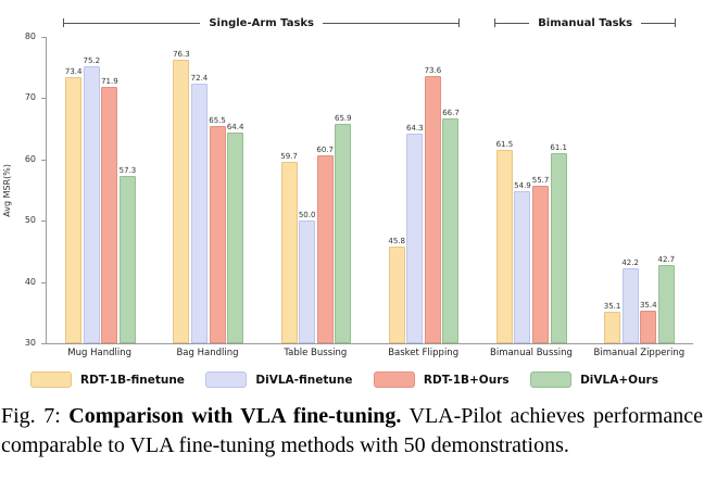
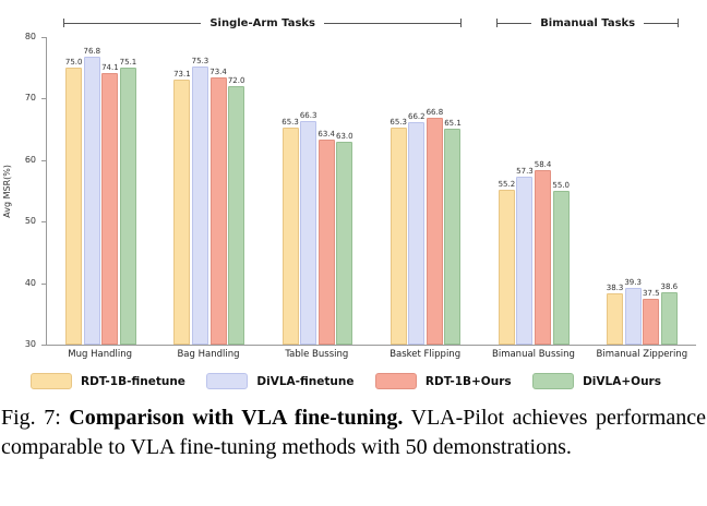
RDT-1B-finetune/Mug Handling: 73.4 -> 75.0
DiVLA-finetune/Mug Handling: 75.2 -> 76.8
RDT-1B+Ours/Mug Handling: 71.9 -> 74.1
DiVLA+Ours/Mug Handling: 57.3 -> 75.1
RDT-1B-finetune/Bag Handling: 76.3 -> 73.1
DiVLA-finetune/Bag Handling: 72.4 -> 75.3
RDT-1B+Ours/Bag Handling: 65.5 -> 73.4
DiVLA+Ours/Bag Handling: 64.4 -> 72.0
RDT-1B-finetune/Table Bussing: 59.7 -> 65.3
DiVLA-finetune/Table Bussing: 50.0 -> 66.3
RDT-1B+Ours/Table Bussing: 60.7 -> 63.4
DiVLA+Ours/Table Bussing: 65.9 -> 63.0
RDT-1B-finetune/Basket Flipping: 45.8 -> 65.3
DiVLA-finetune/Basket Flipping: 64.3 -> 66.2
RDT-1B+Ours/Basket Flipping: 73.6 -> 66.8
DiVLA+Ours/Basket Flipping: 66.7 -> 65.1
RDT-1B-finetune/Bimanual Bussing: 61.5 -> 55.2
DiVLA-finetune/Bimanual Bussing: 54.9 -> 57.3
RDT-1B+Ours/Bimanual Bussing: 55.7 -> 58.4
DiVLA+Ours/Bimanual Bussing: 61.1 -> 55.0
RDT-1B-finetune/Bimanual Zippering: 35.1 -> 38.3
DiVLA-finetune/Bimanual Zippering: 42.2 -> 39.3
RDT-1B+Ours/Bimanual Zippering: 35.4 -> 37.5
DiVLA+Ours/Bimanual Zippering: 42.7 -> 38.6
